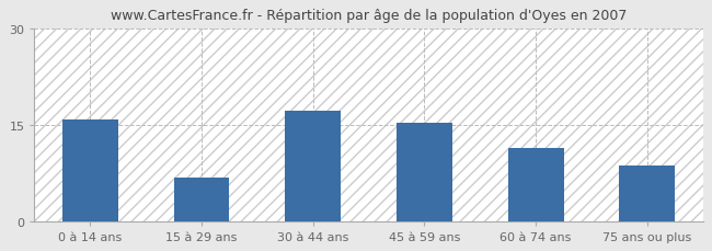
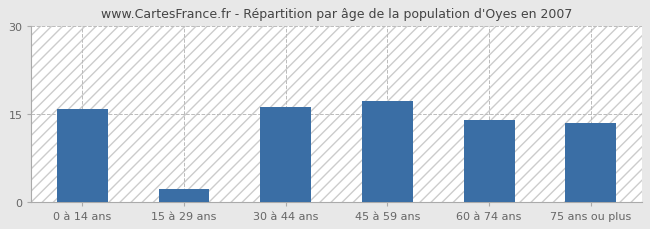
15 à 29 ans: 6.8 -> 2.2
30 à 44 ans: 17.2 -> 16.1
45 à 59 ans: 15.2 -> 17.2
60 à 74 ans: 11.4 -> 13.9
75 ans ou plus: 8.6 -> 13.4
